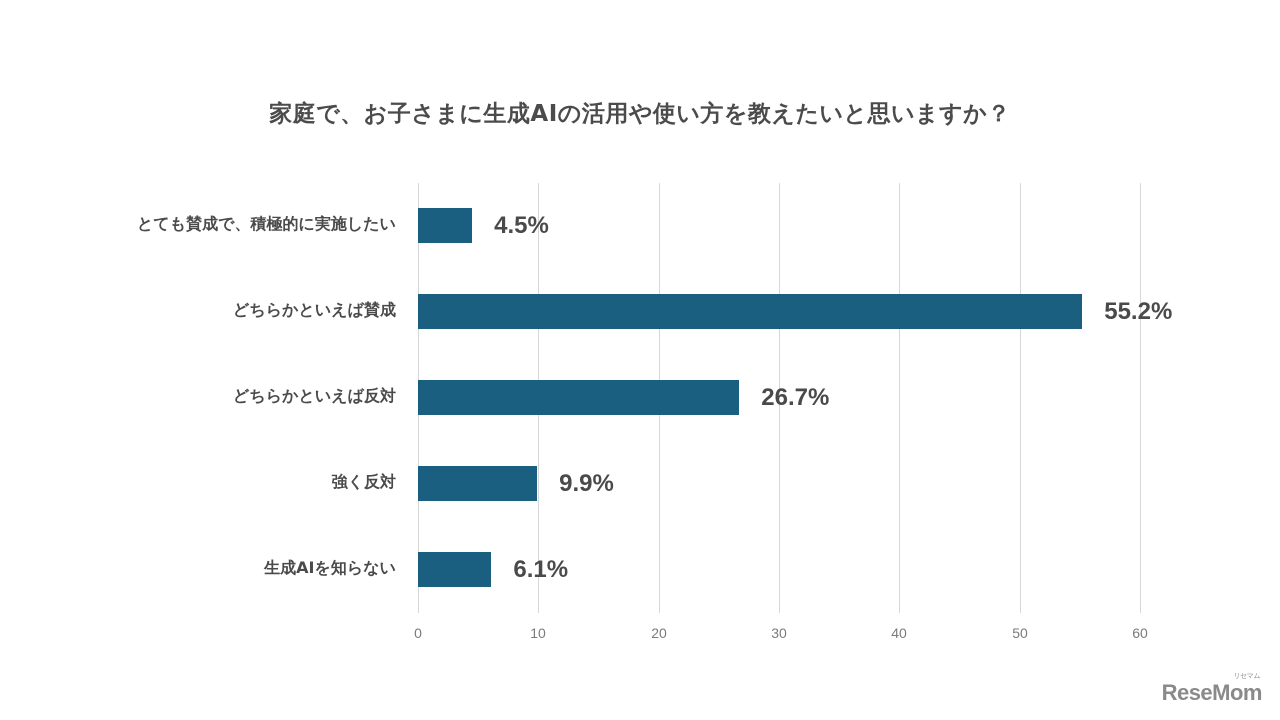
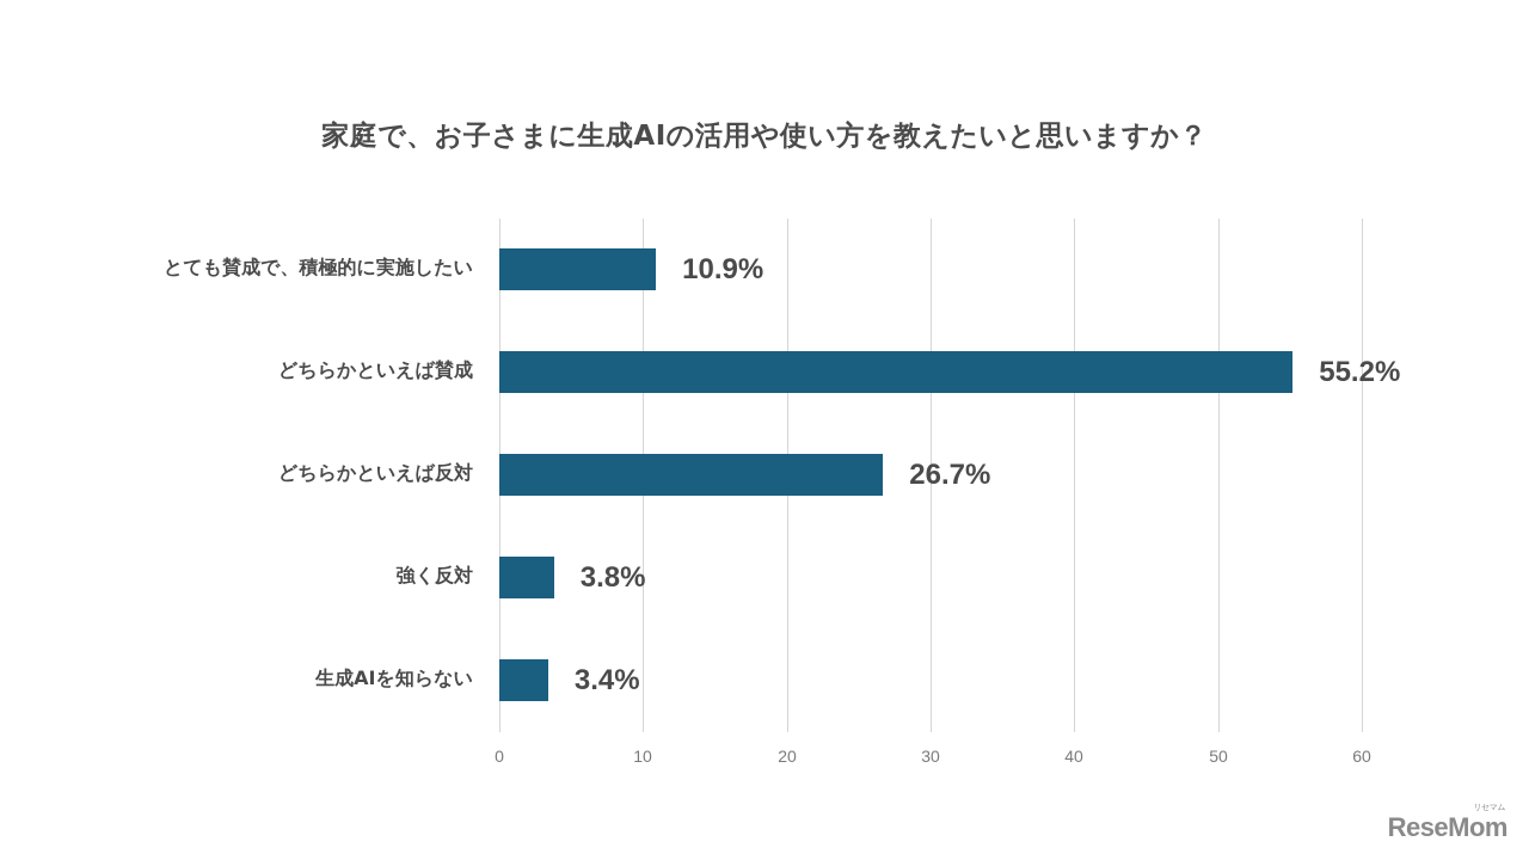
とても賛成で、積極的に実施したい: 4.5% -> 10.9%
強く反対: 9.9% -> 3.8%
生成AIを知らない: 6.1% -> 3.4%
